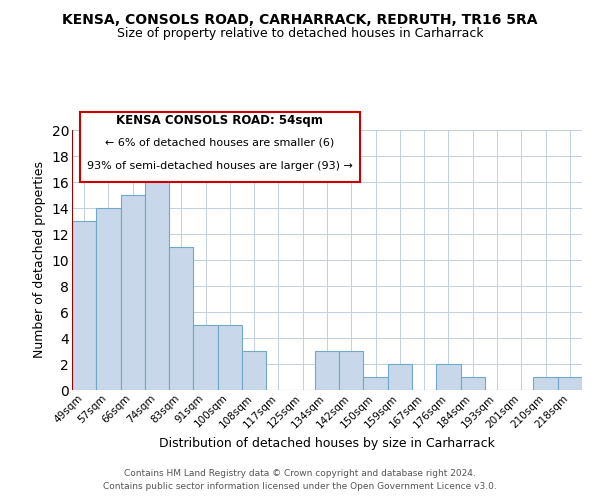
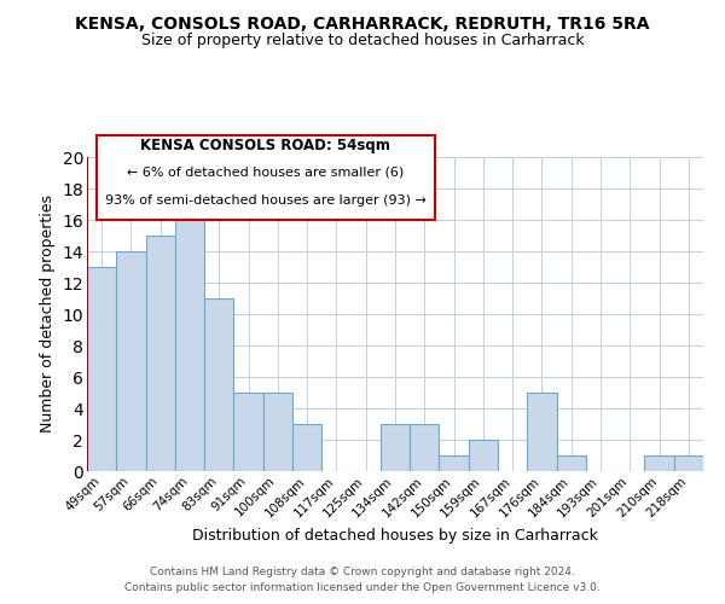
176sqm: 2 -> 5
